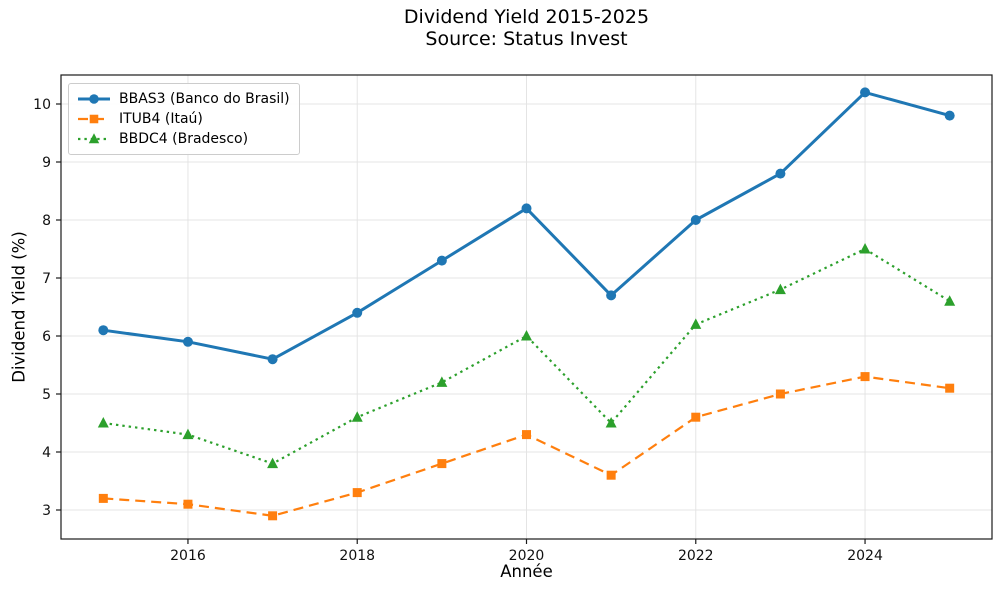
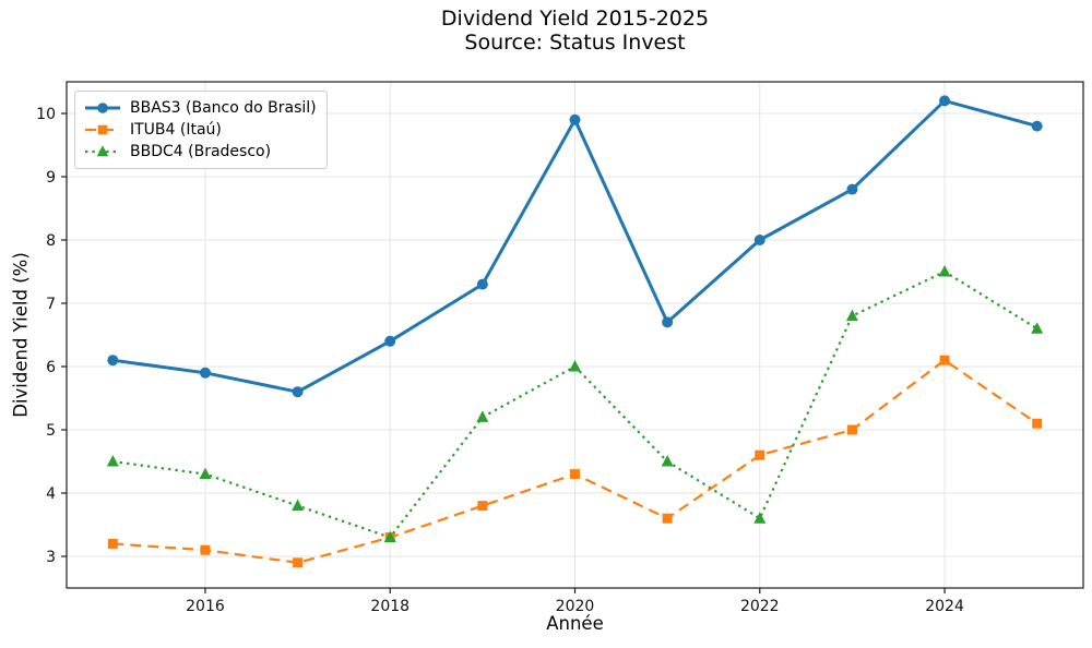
BBDC4 (Bradesco)/2018: 4.6 -> 3.3
BBAS3 (Banco do Brasil)/2020: 8.2 -> 9.9
BBDC4 (Bradesco)/2022: 6.2 -> 3.6
ITUB4 (Itaú)/2024: 5.3 -> 6.1
